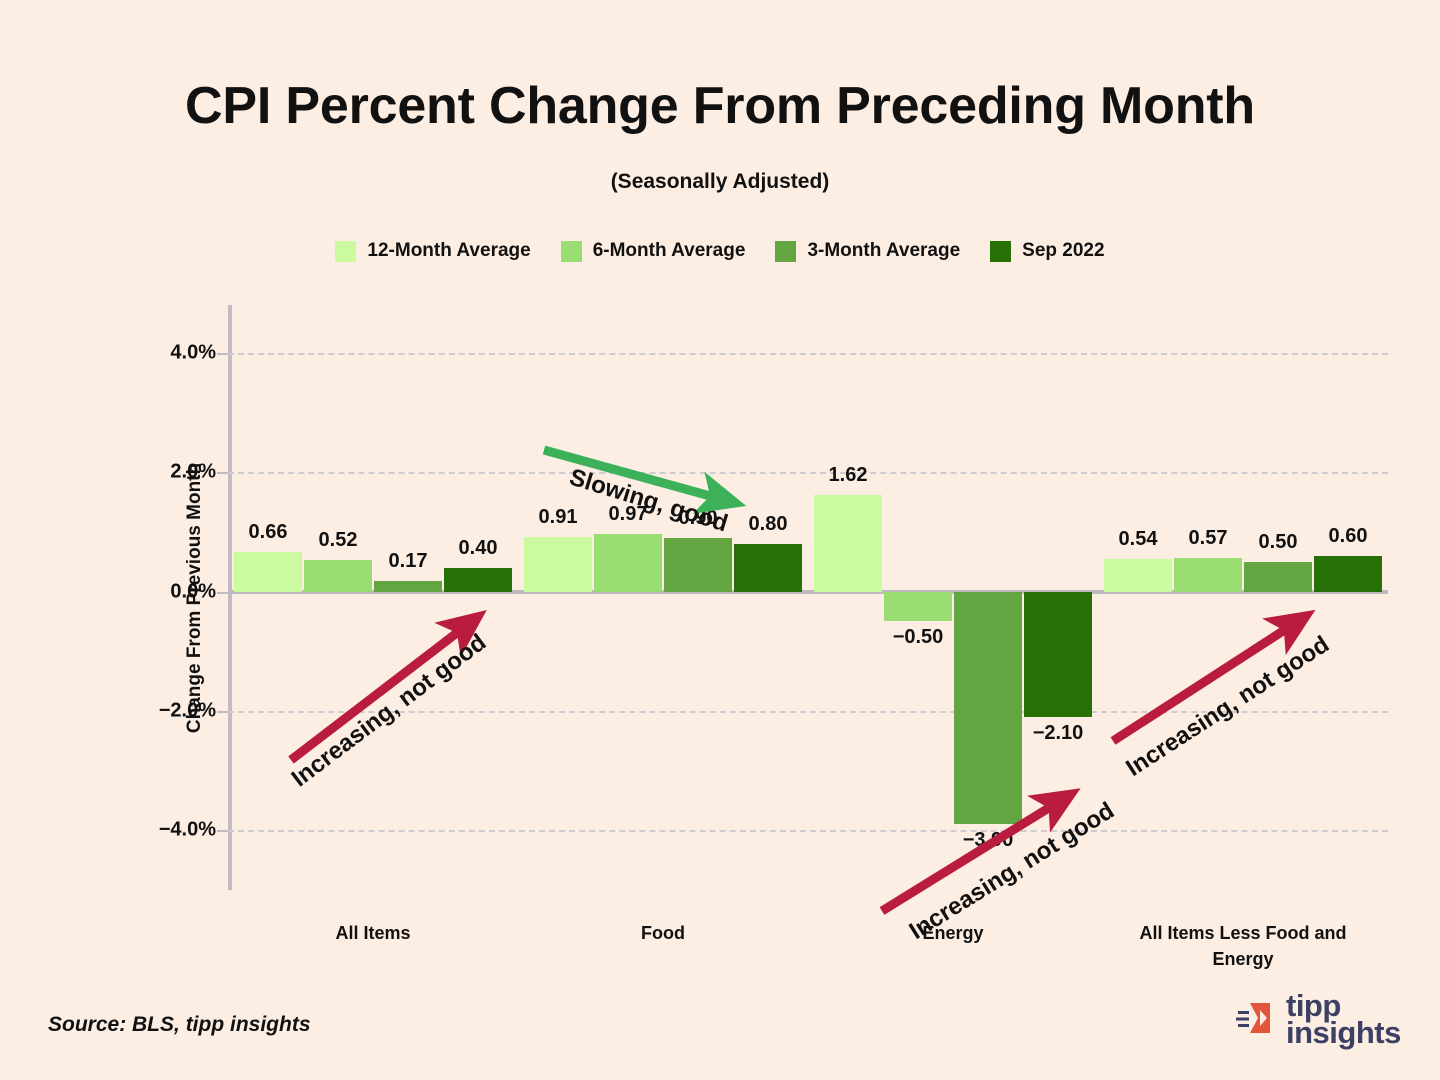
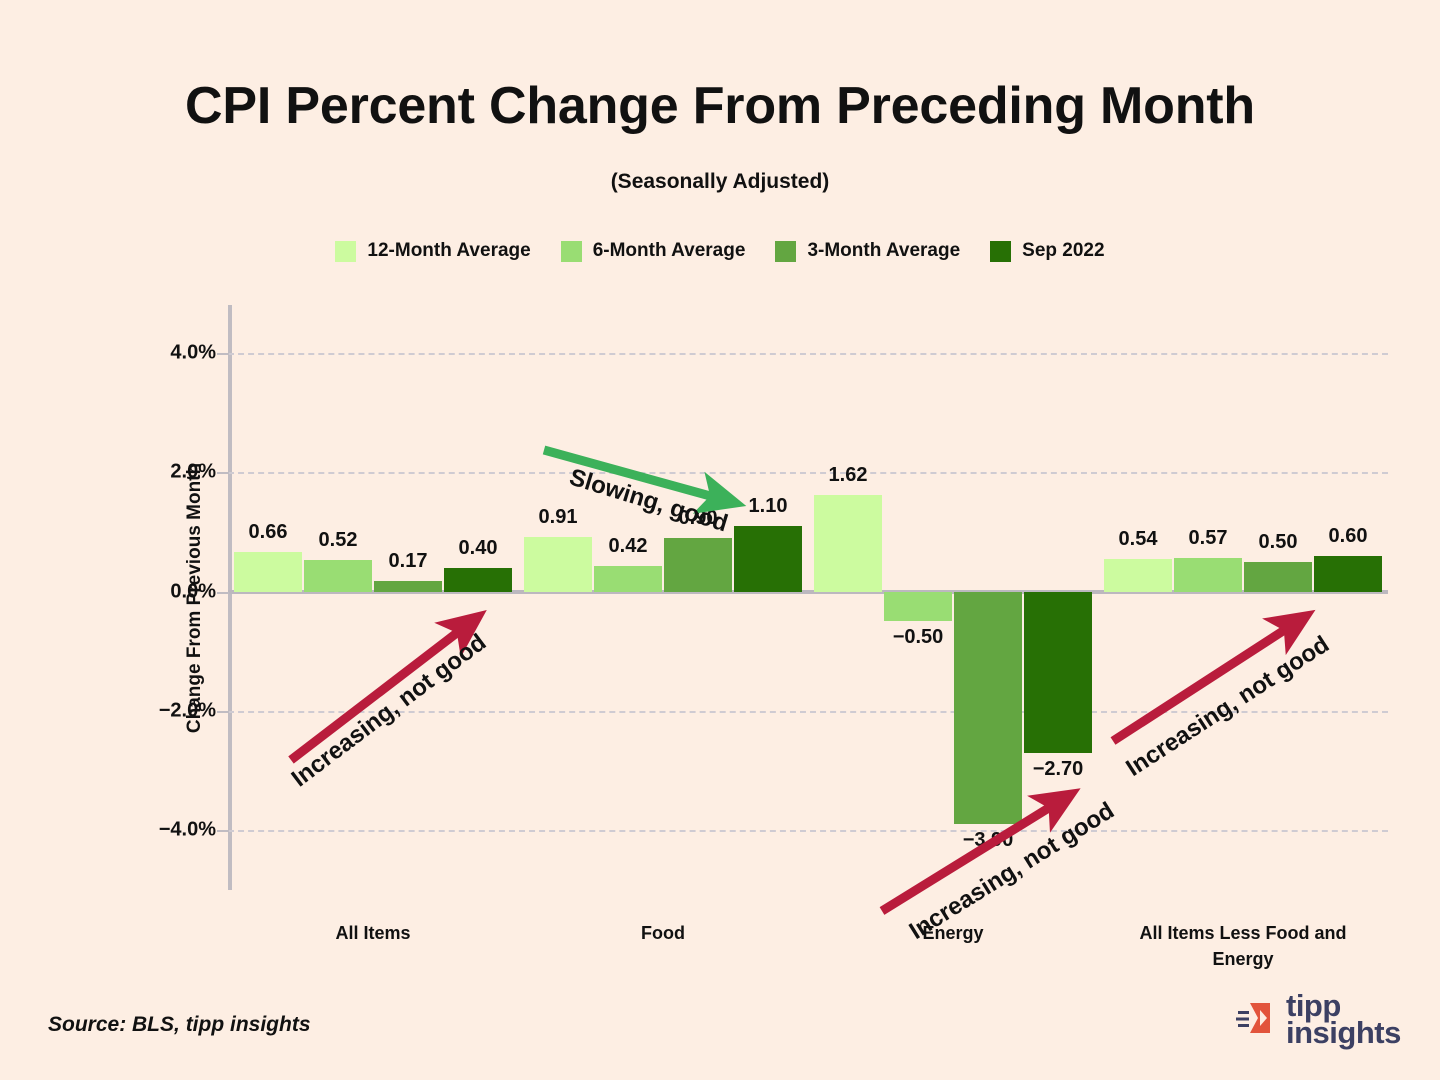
6-Month Average/Food: 0.97 -> 0.42
Sep 2022/Food: 0.80 -> 1.10
Sep 2022/Energy: −2.10 -> −2.70
